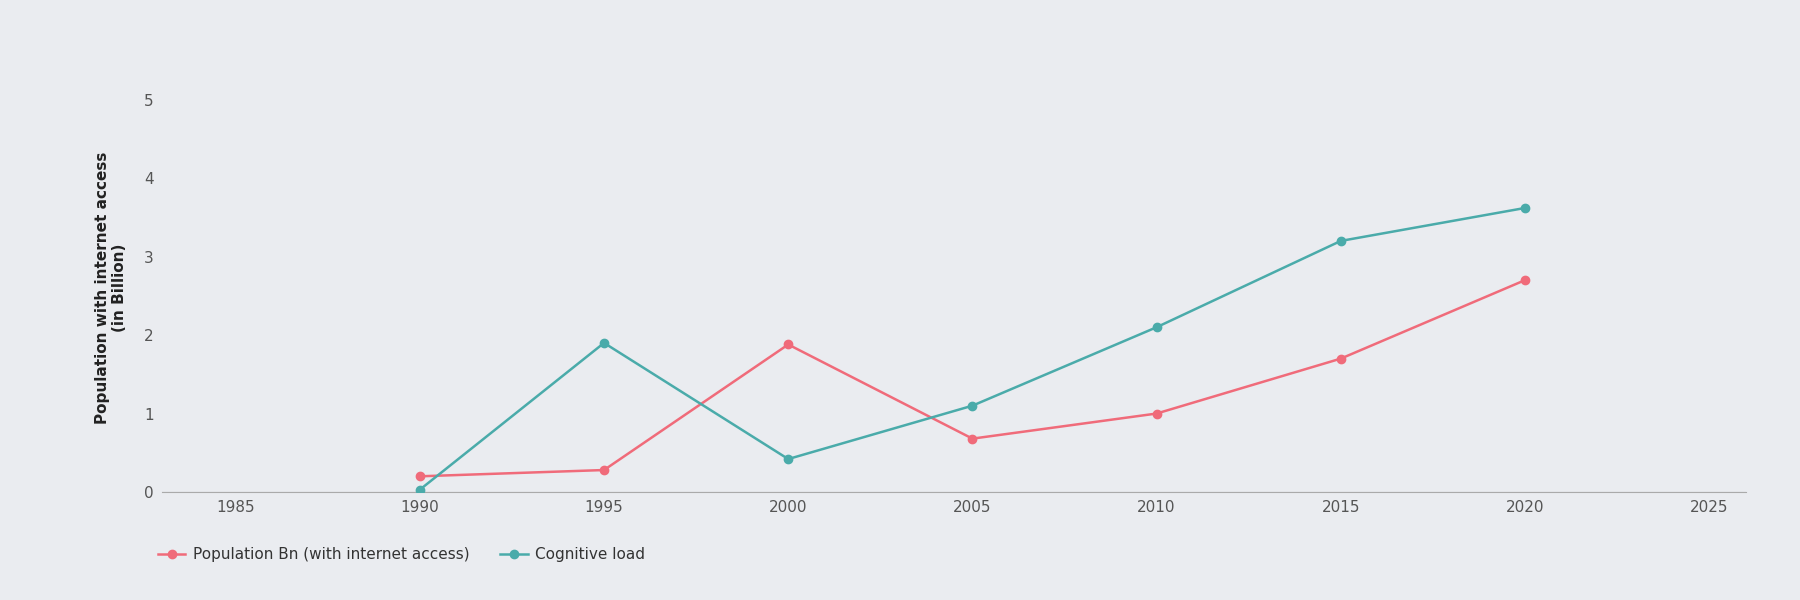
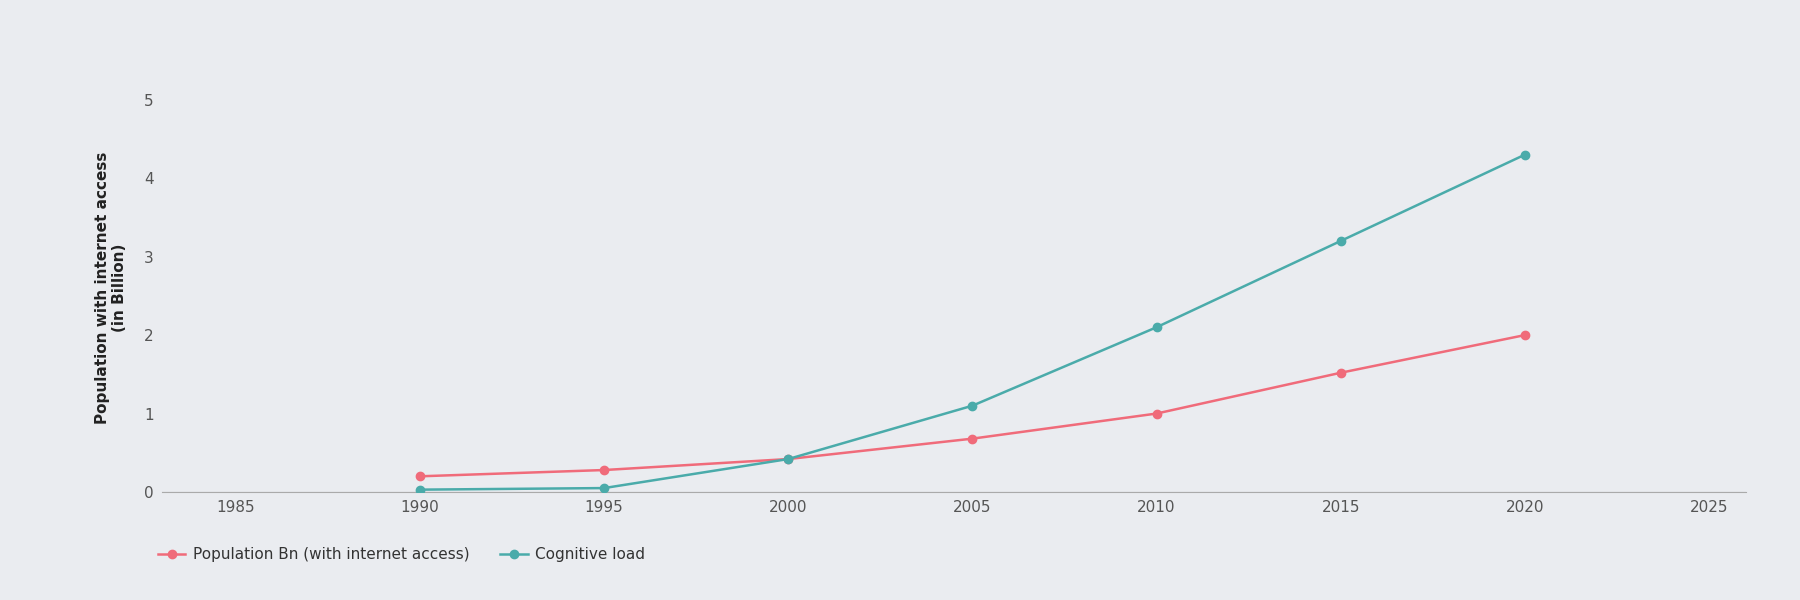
Cognitive load/1995: 1.90 -> 0.05
Population Bn (with internet access)/2000: 1.88 -> 0.42
Population Bn (with internet access)/2015: 1.70 -> 1.52
Population Bn (with internet access)/2020: 2.70 -> 2.00
Cognitive load/2020: 3.62 -> 4.30
